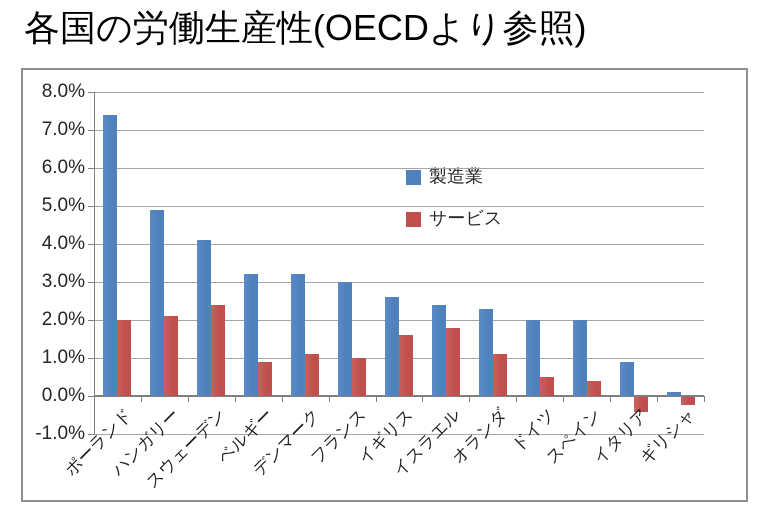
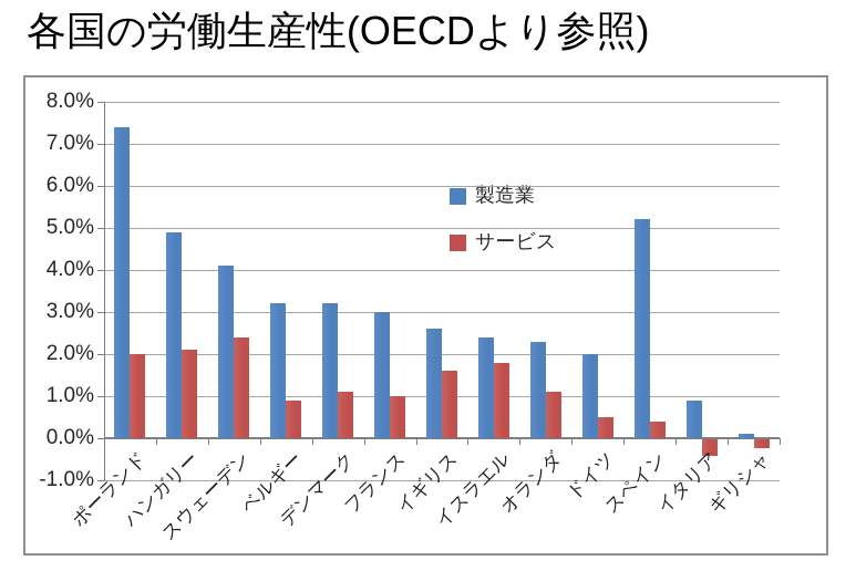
製造業/スペイン: 2.0% -> 5.2%
